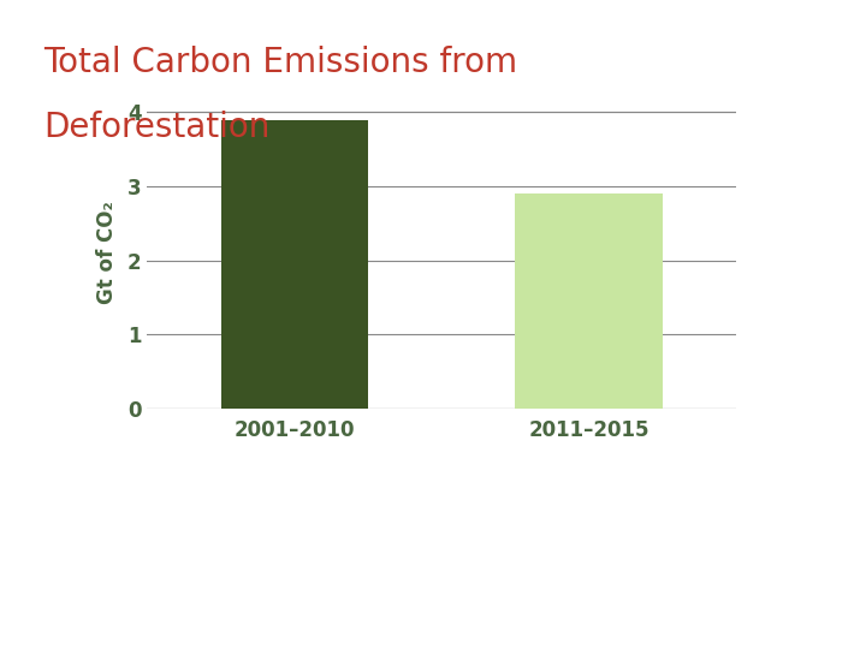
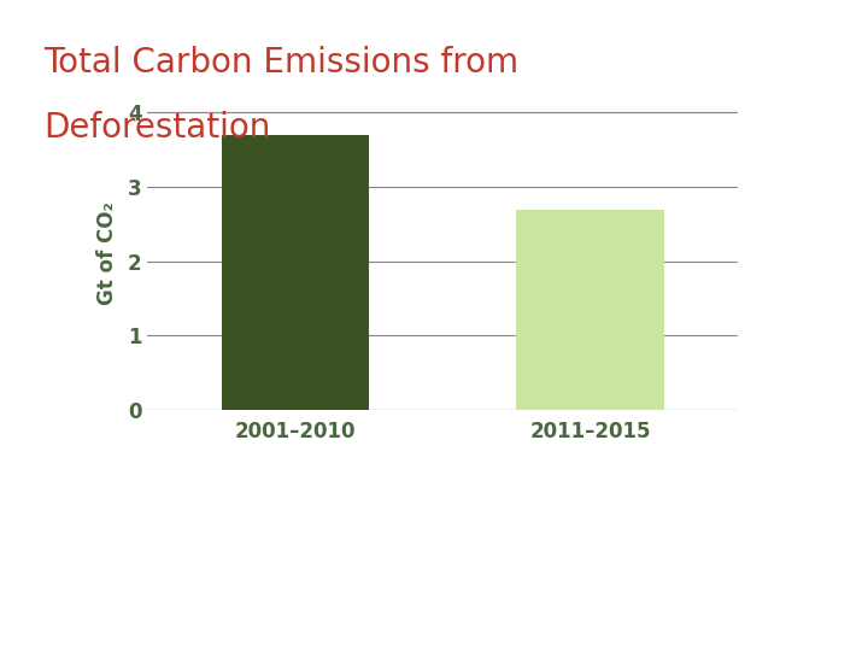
2001–2010: 3.9 -> 3.7
2011–2015: 2.9 -> 2.7
